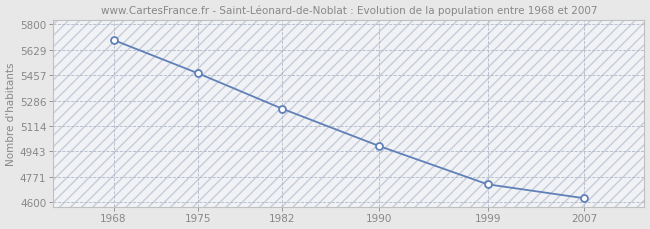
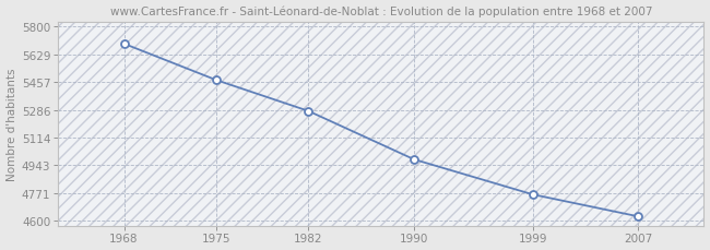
1982: 5230 -> 5280
1999: 4720 -> 4760
